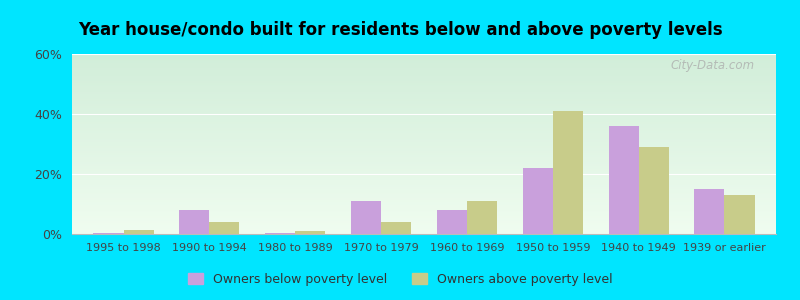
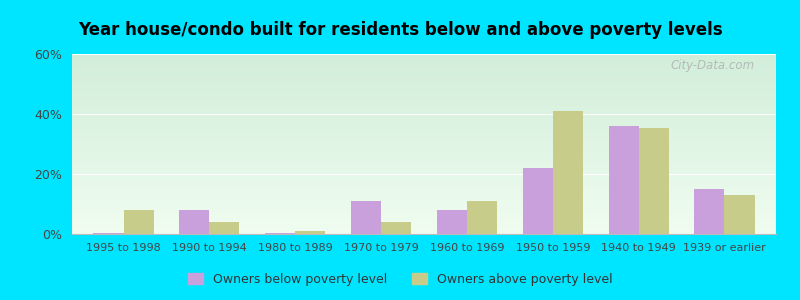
Owners above poverty level/1995 to 1998: 1.5% -> 8.0%
Owners above poverty level/1940 to 1949: 29.0% -> 35.5%
